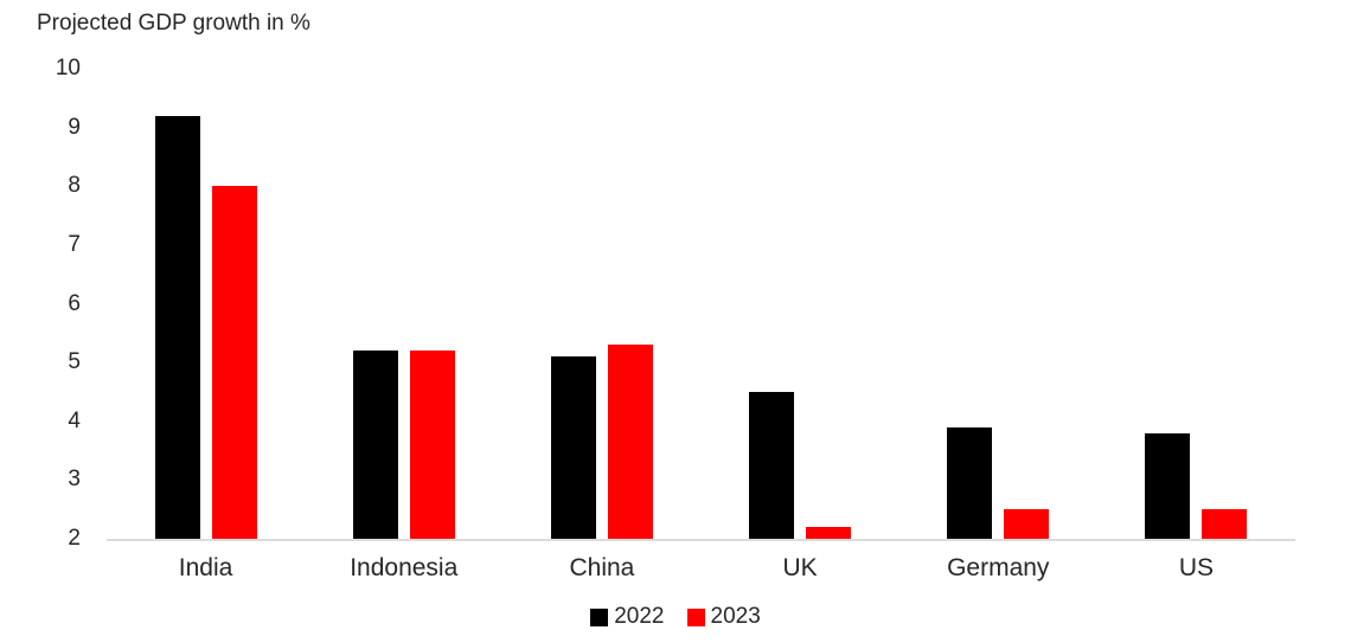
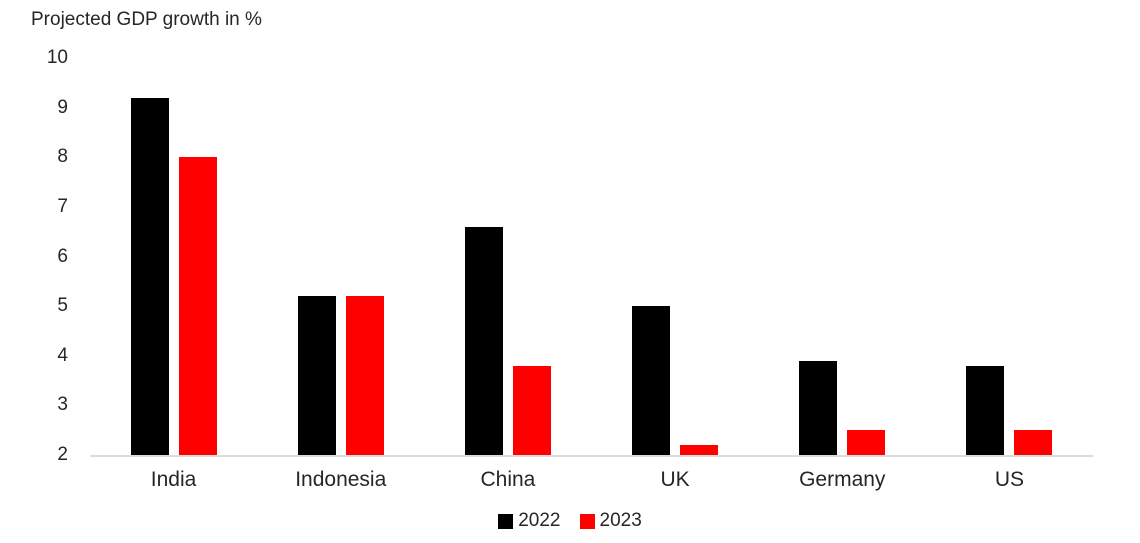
2022/China: 5.1 -> 6.6
2023/China: 5.3 -> 3.8
2022/UK: 4.5 -> 5.0
